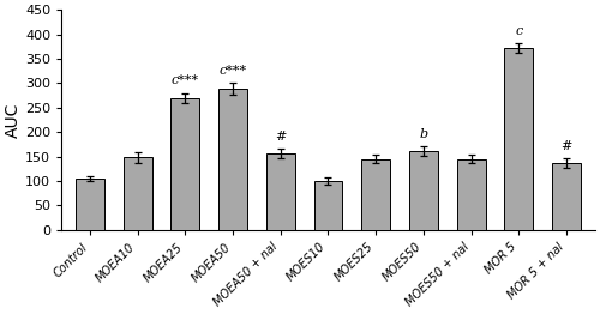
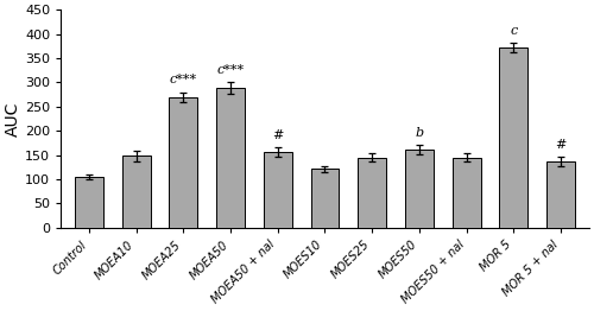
MOES10: 100 -> 121
